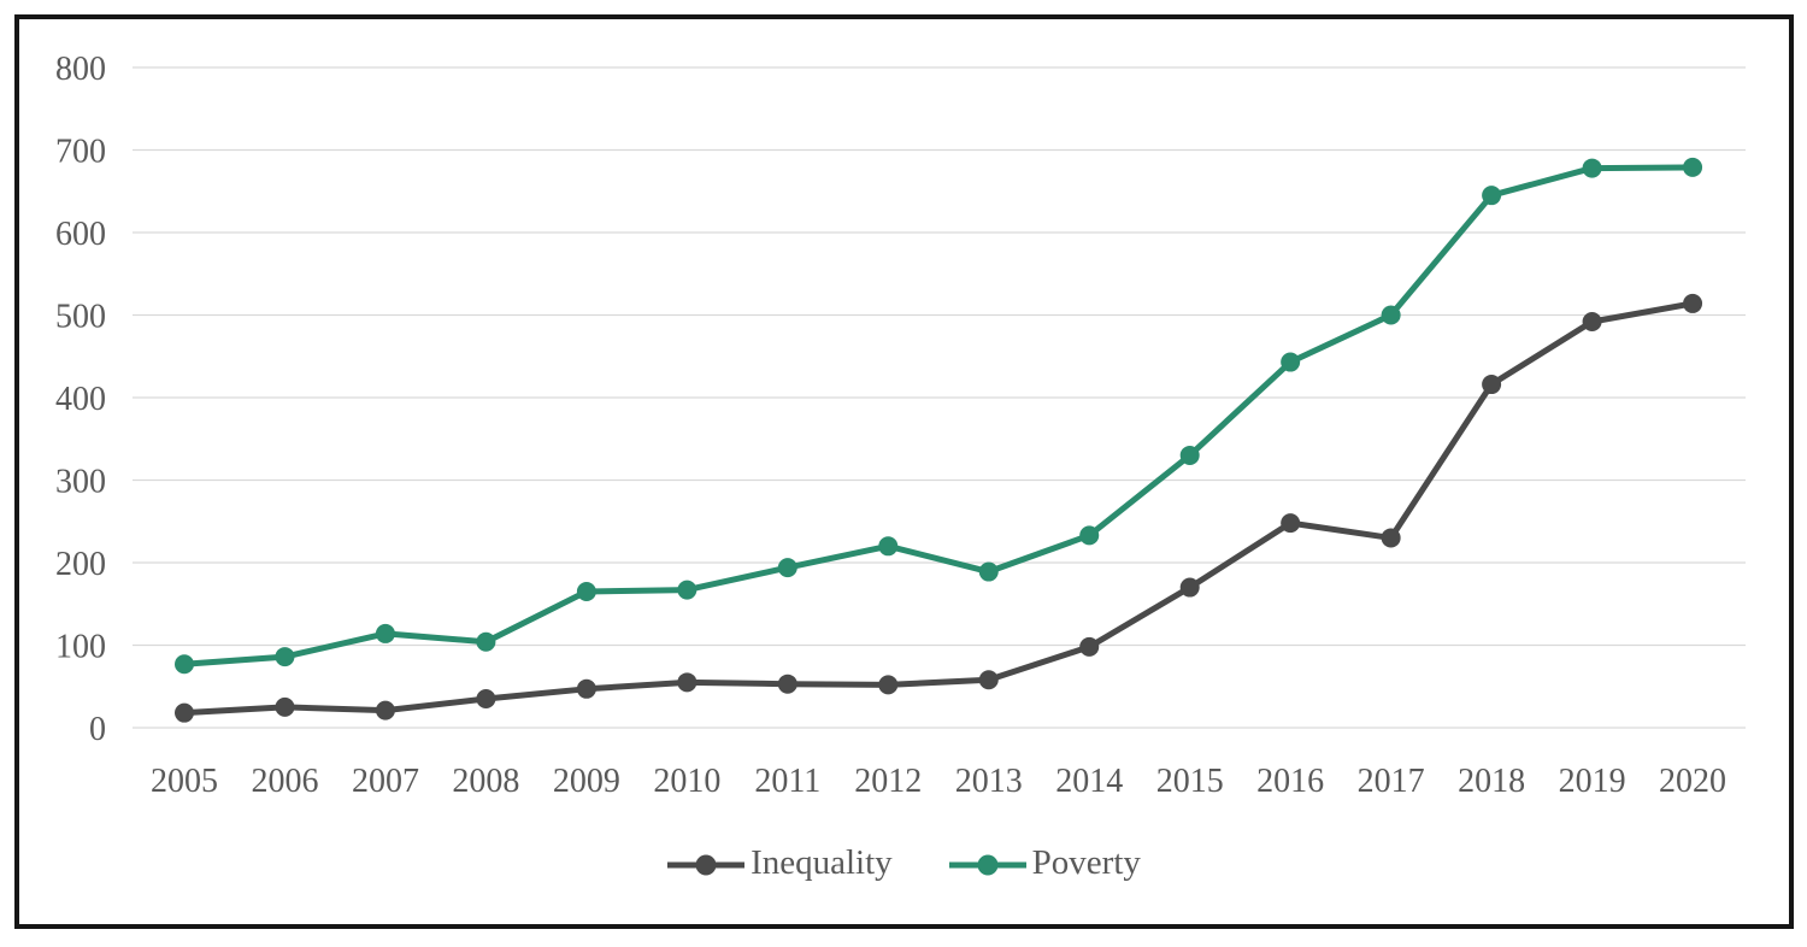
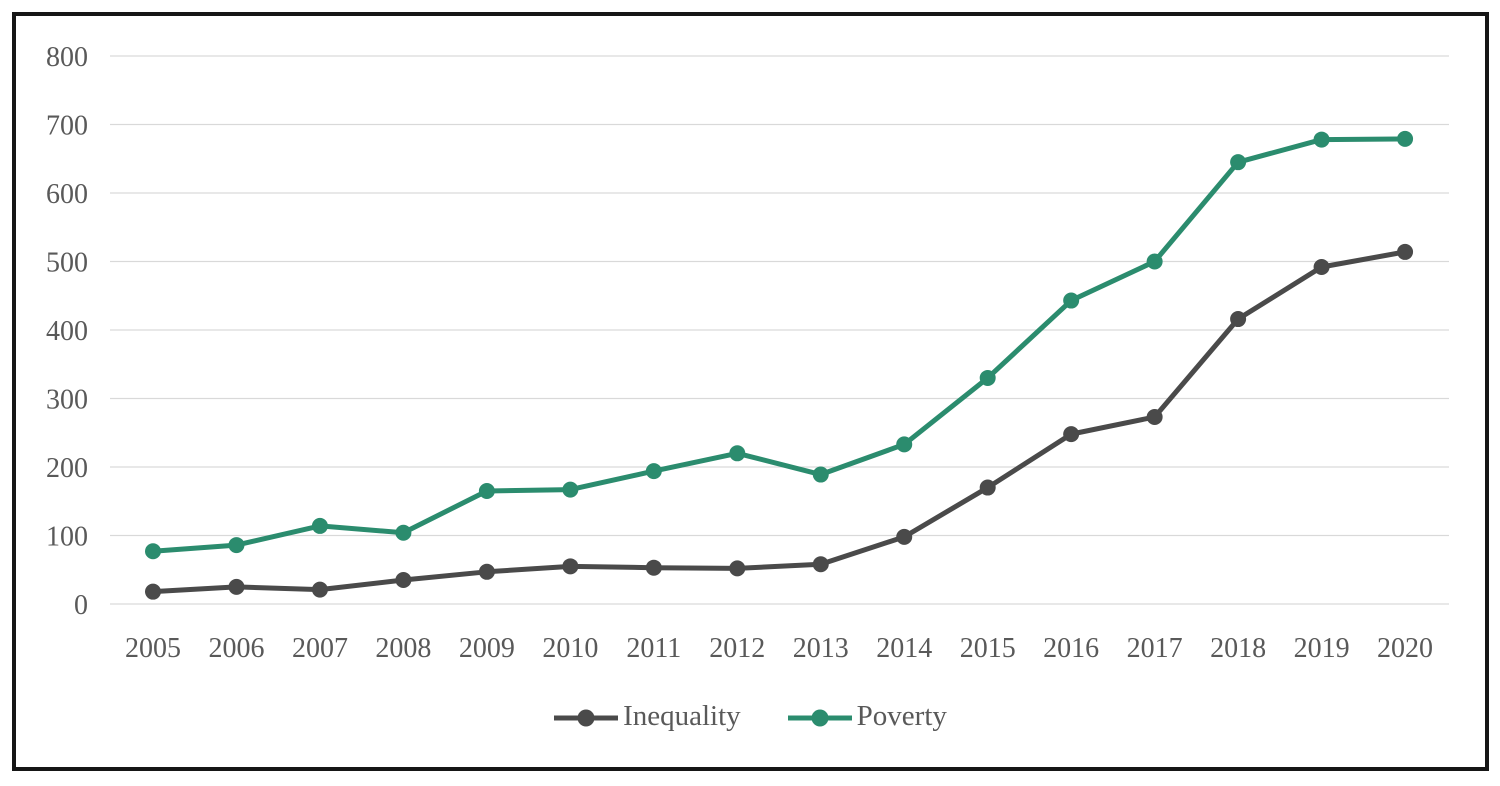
Inequality/2017: 230 -> 270
